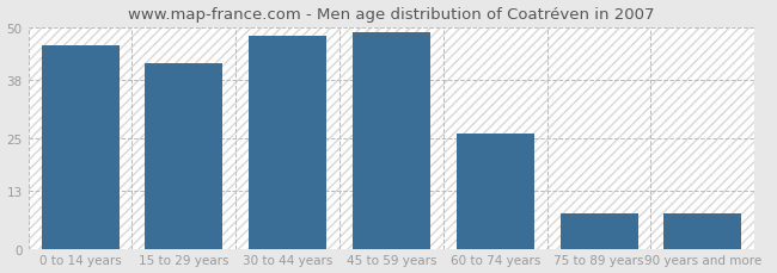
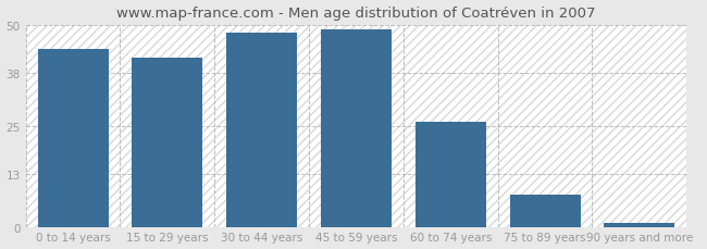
0 to 14 years: 46 -> 44
90 years and more: 8 -> 1
